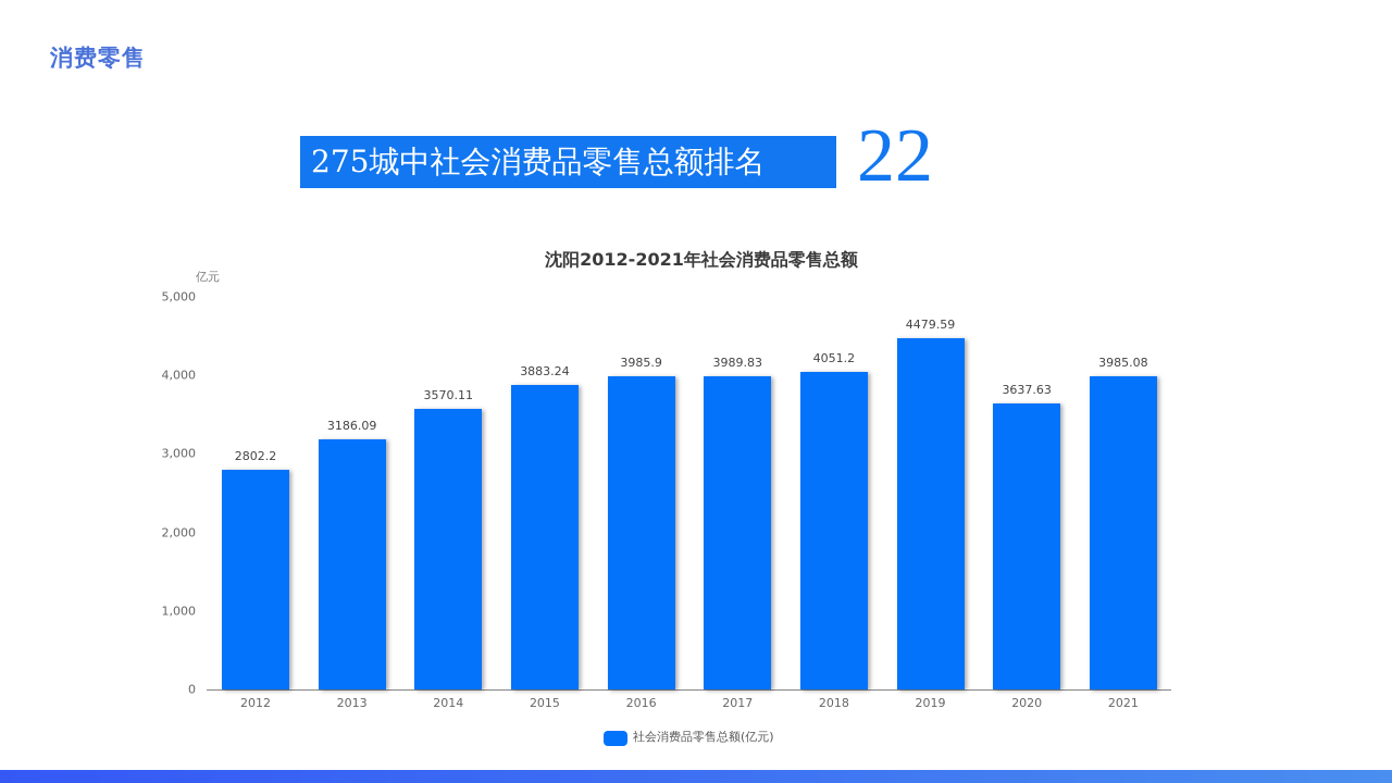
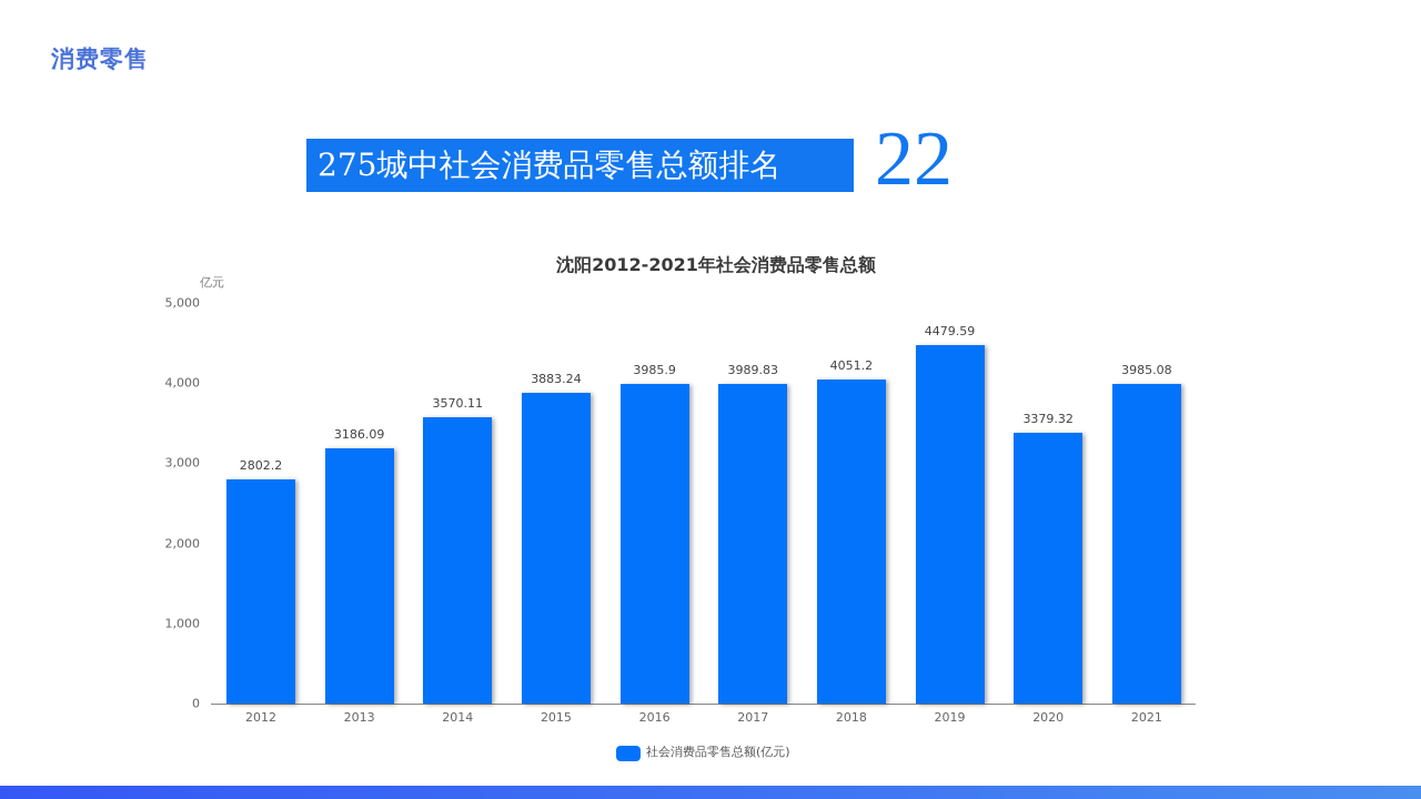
2020: 3637.63 -> 3379.32
